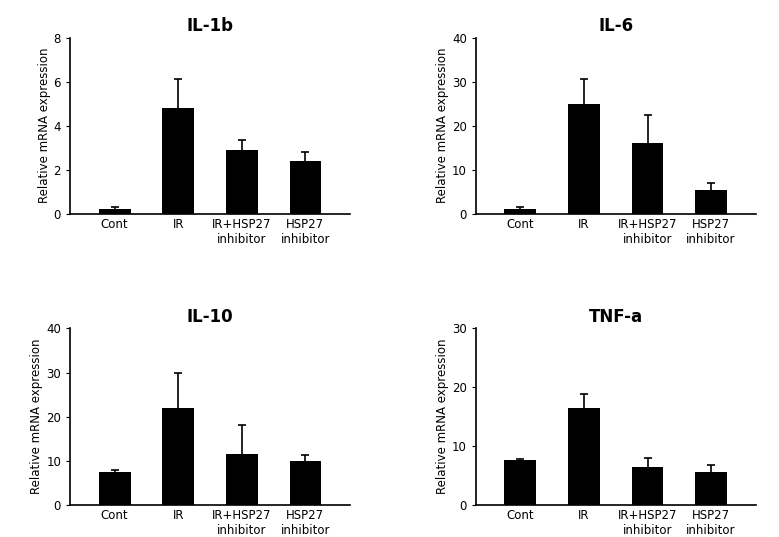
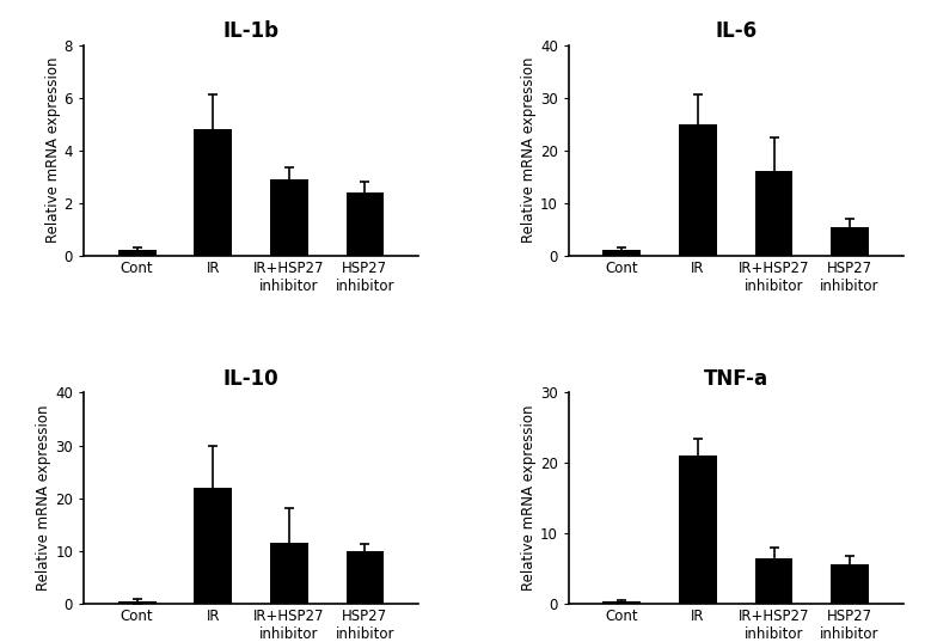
IL-10/Cont: 7.5 -> 0.3
TNF-a/Cont: 7.6 -> 0.3
TNF-a/IR: 16.4 -> 21.0
